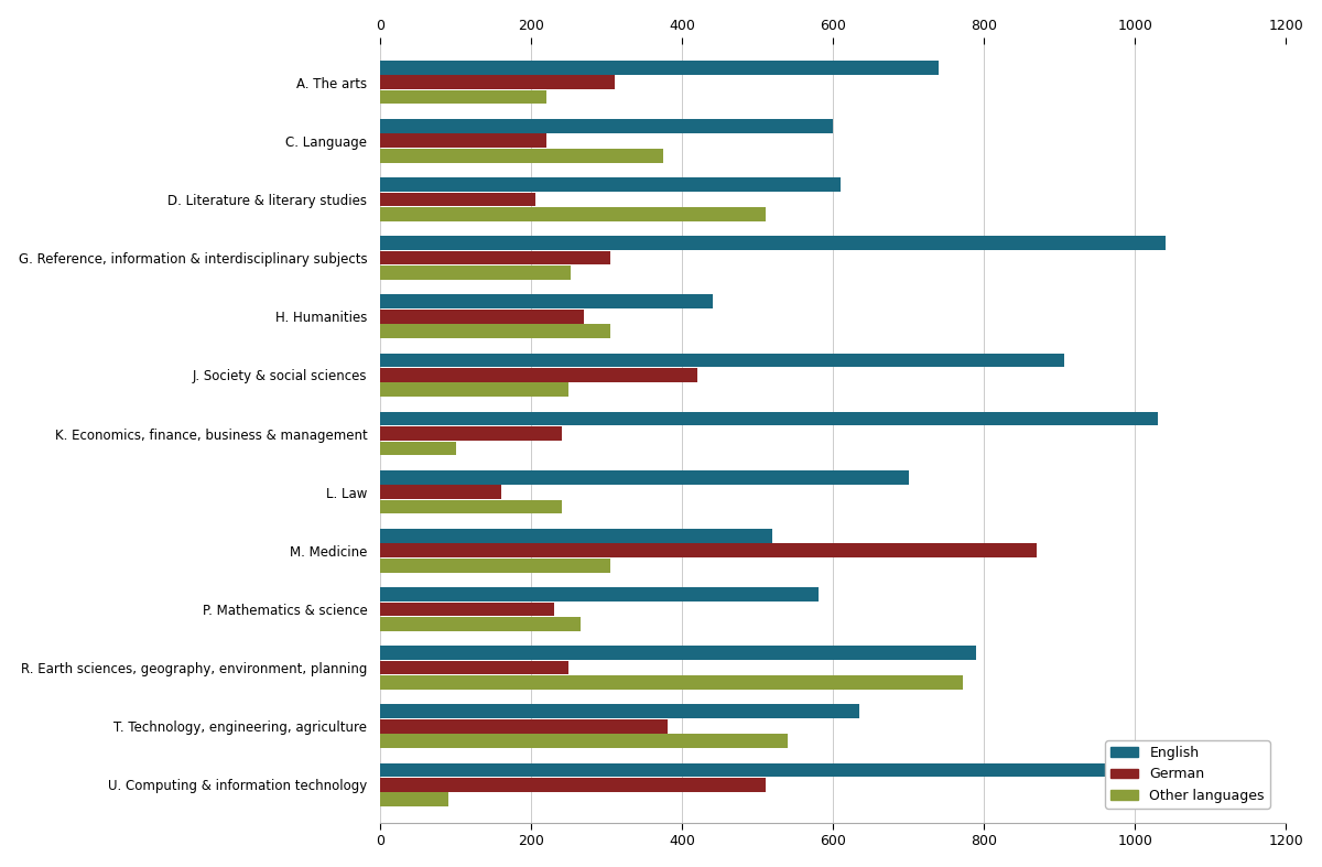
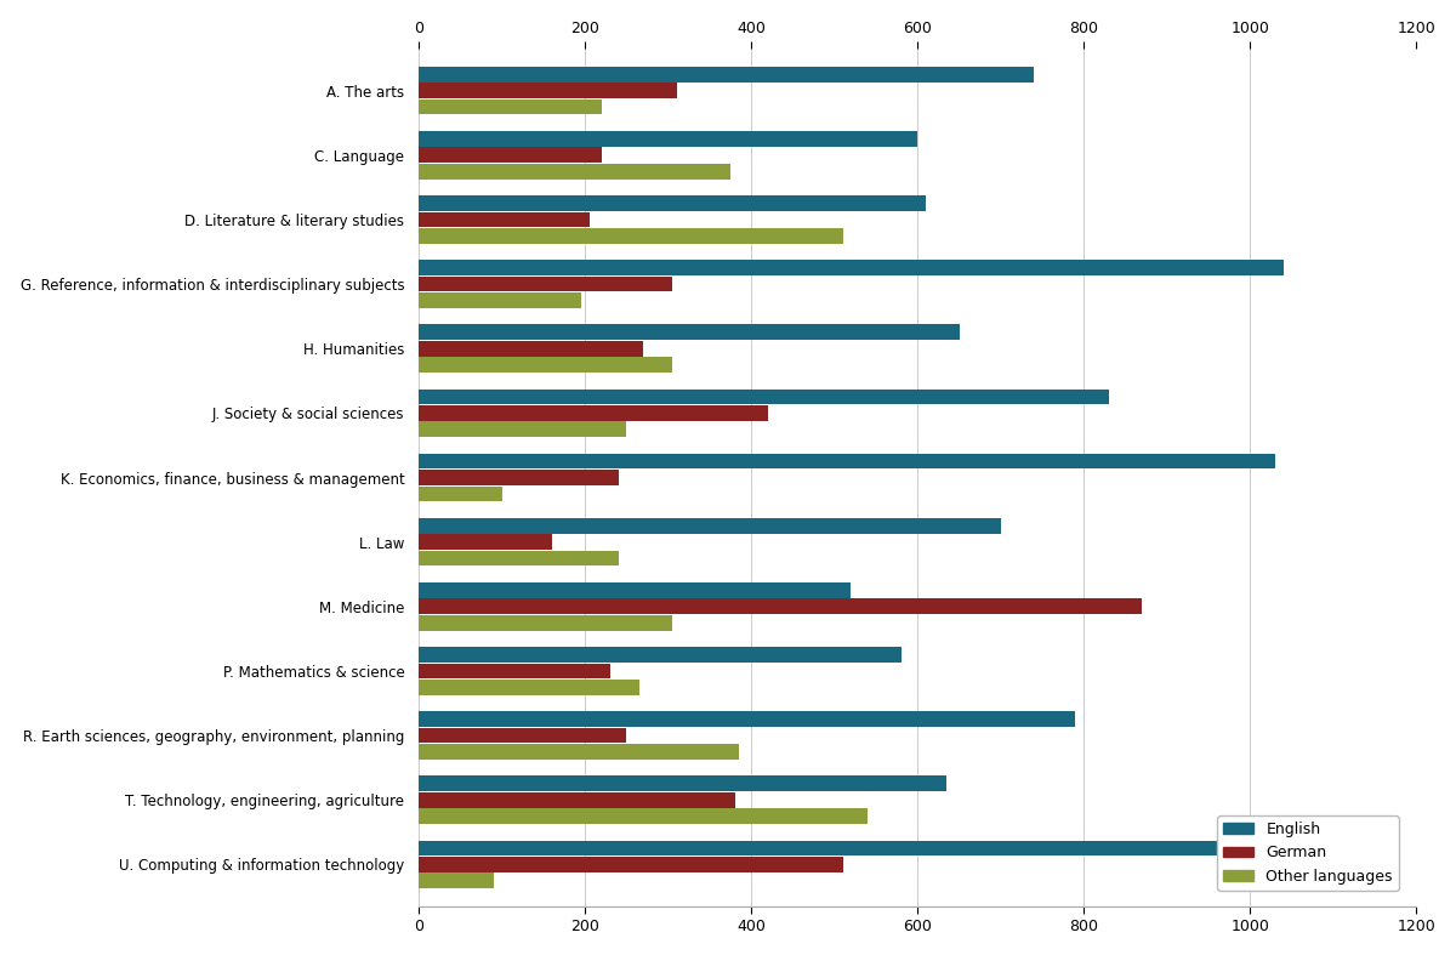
Other languages/G. Reference, information & interdisciplinary subjects: 252 -> 195
English/H. Humanities: 440 -> 650
English/J. Society & social sciences: 906 -> 830
Other languages/R. Earth sciences, geography, environment, planning: 772 -> 385
